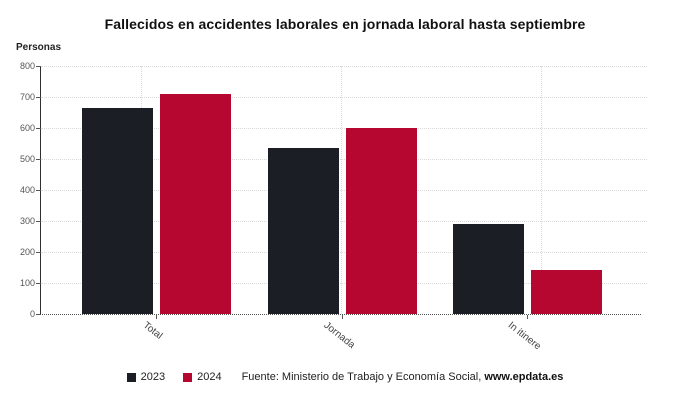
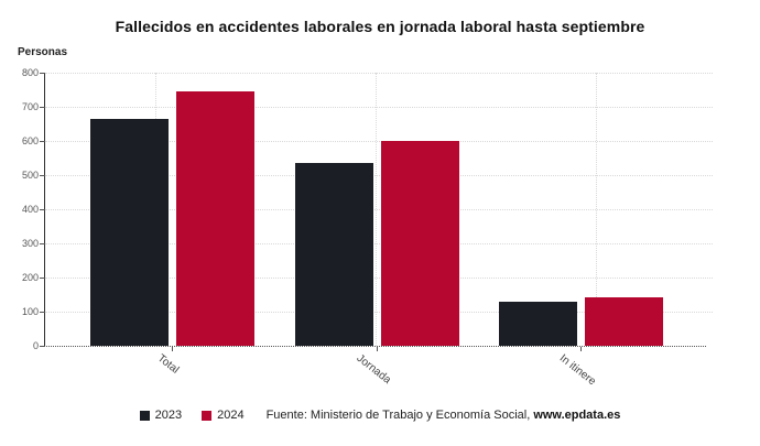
2024/Total: 710 -> 740
2023/In itinere: 290 -> 130
